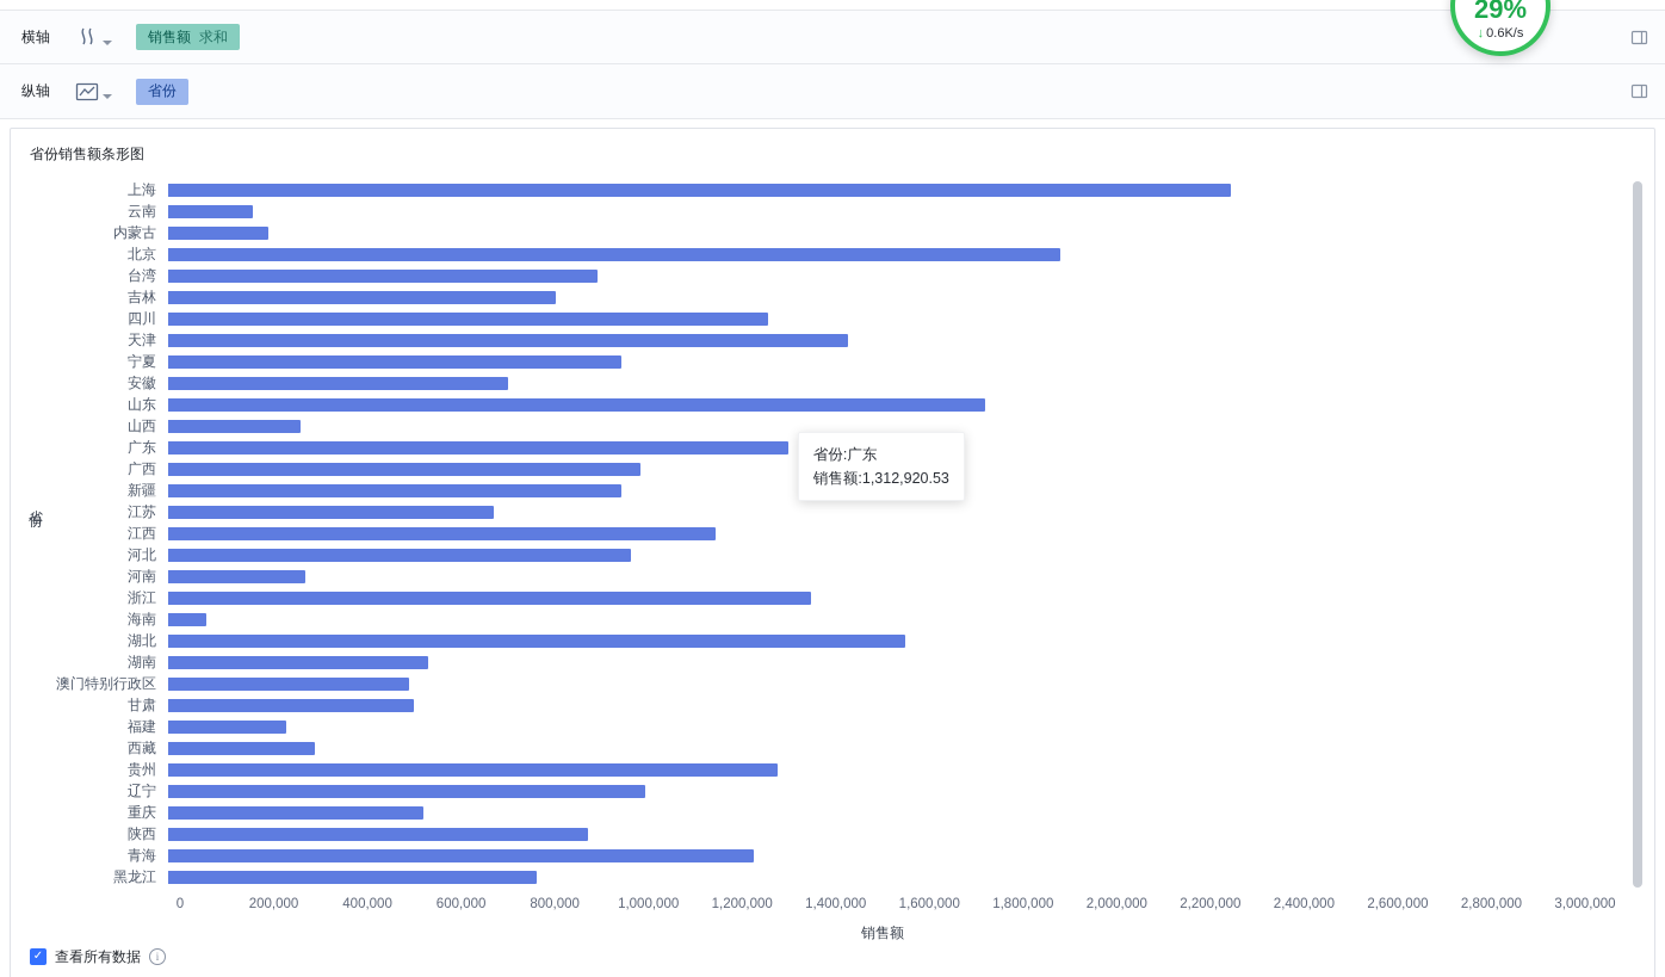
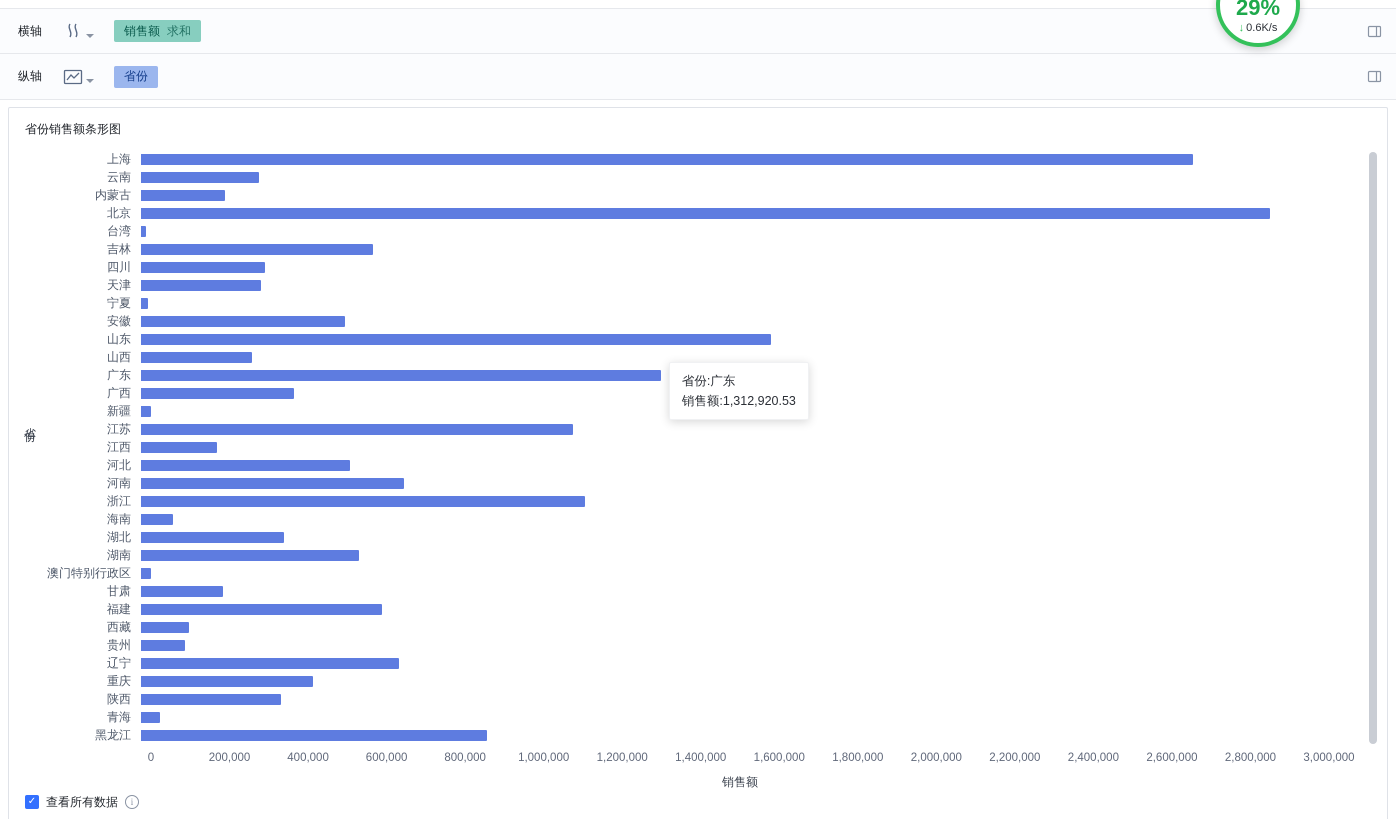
上海: 2250000 -> 2660000
云南: 180000 -> 300000
北京: 1890000 -> 2850000
台湾: 910000 -> 10000
吉林: 820000 -> 580000
四川: 1270000 -> 310000
天津: 1440000 -> 300000
宁夏: 960000 -> 20000
安徽: 720000 -> 510000
山东: 1730000 -> 1590000
广西: 1000000 -> 390000
新疆: 960000 -> 20000
江苏: 690000 -> 1090000
江西: 1160000 -> 190000
河北: 980000 -> 530000
河南: 290000 -> 660000
浙江: 1360000 -> 1120000
湖北: 1560000 -> 360000
澳门特别行政区: 510000 -> 20000
甘肃: 520000 -> 210000
福建: 250000 -> 610000
西藏: 310000 -> 120000
贵州: 1290000 -> 110000
辽宁: 1010000 -> 650000
重庆: 540000 -> 440000
陕西: 890000 -> 350000
青海: 1240000 -> 50000
黑龙江: 780000 -> 870000
